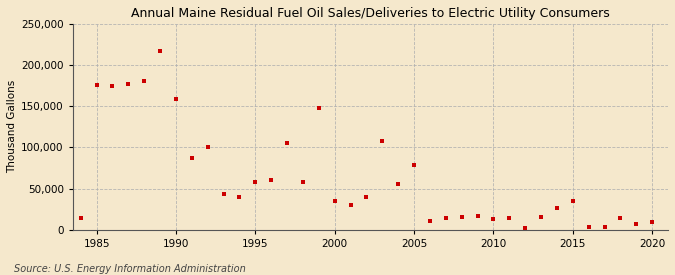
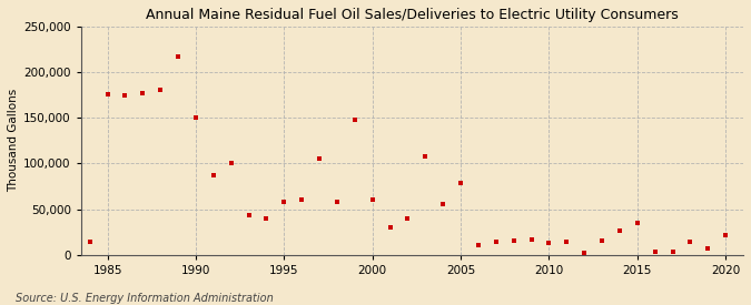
1990: 159,000 -> 150,000
2000: 35,000 -> 60,000
2020: 9,000 -> 22,000
